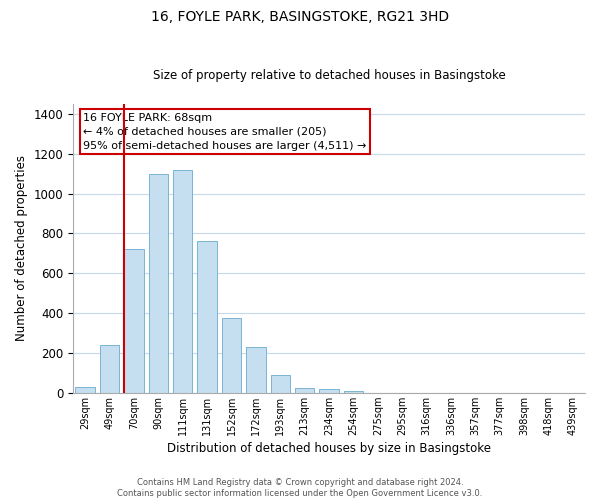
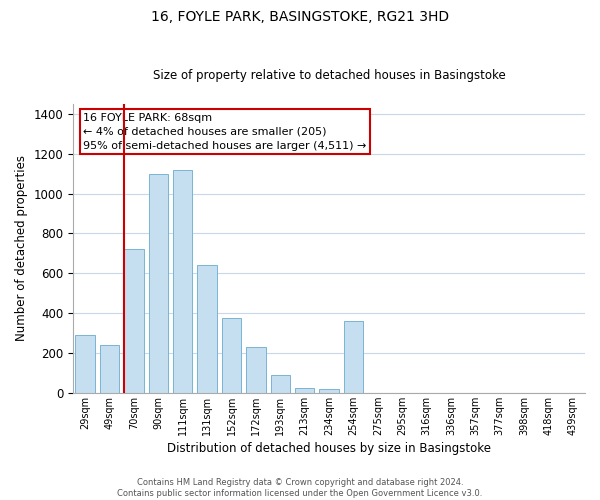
29sqm: 30 -> 290
131sqm: 760 -> 640
254sqm: 10 -> 360
